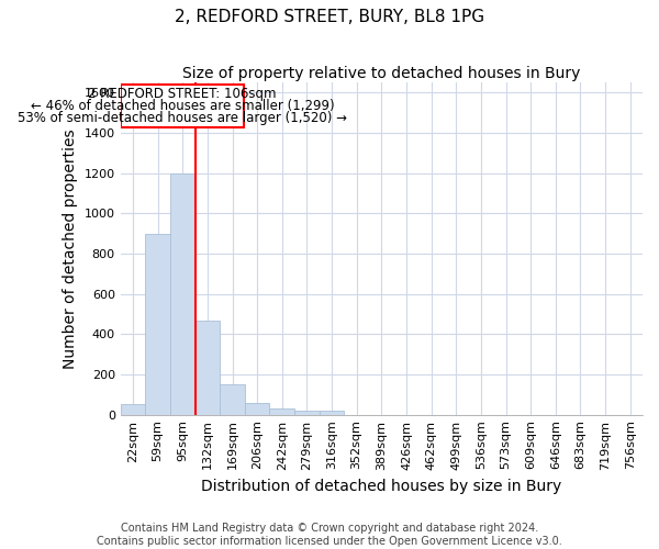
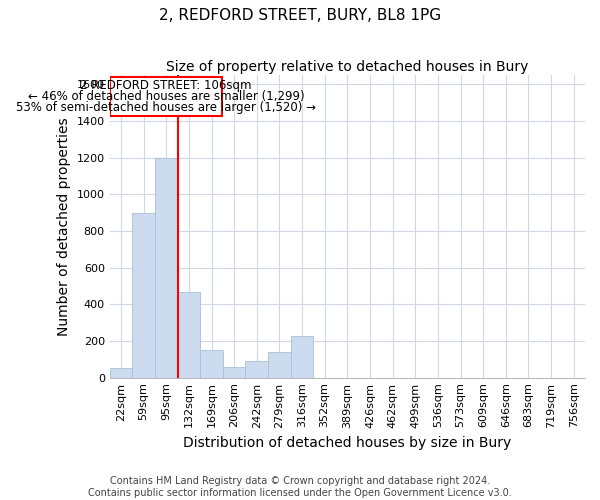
242sqm: 30 -> 90
279sqm: 20 -> 140
316sqm: 20 -> 230
